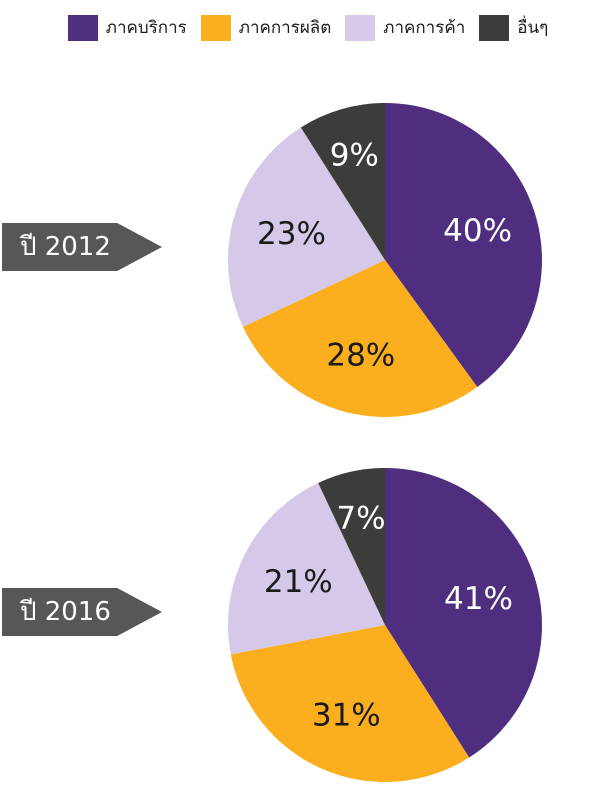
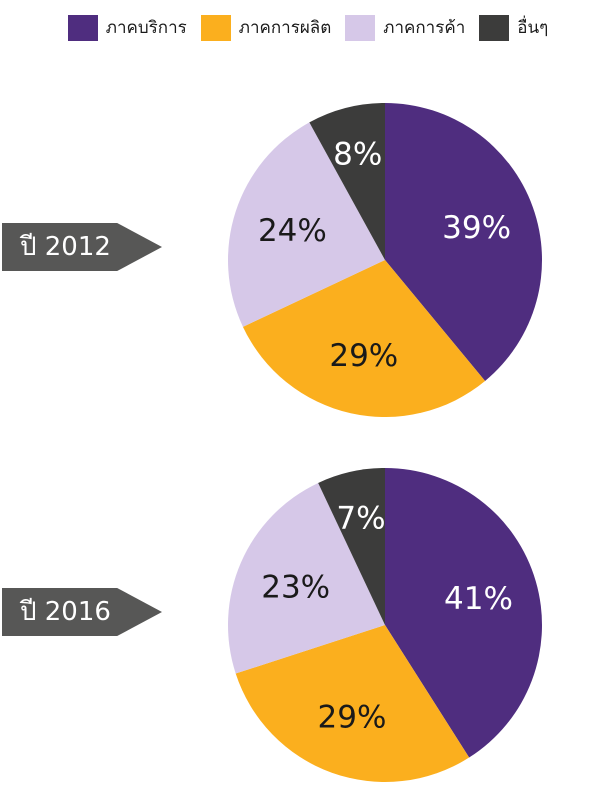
ปี 2012/ภาคบริการ: 40% -> 39%
ปี 2012/ภาคการผลิต: 28% -> 29%
ปี 2012/ภาคการค้า: 23% -> 24%
ปี 2012/อื่นๆ: 9% -> 8%
ปี 2016/ภาคการผลิต: 31% -> 29%
ปี 2016/ภาคการค้า: 21% -> 23%
